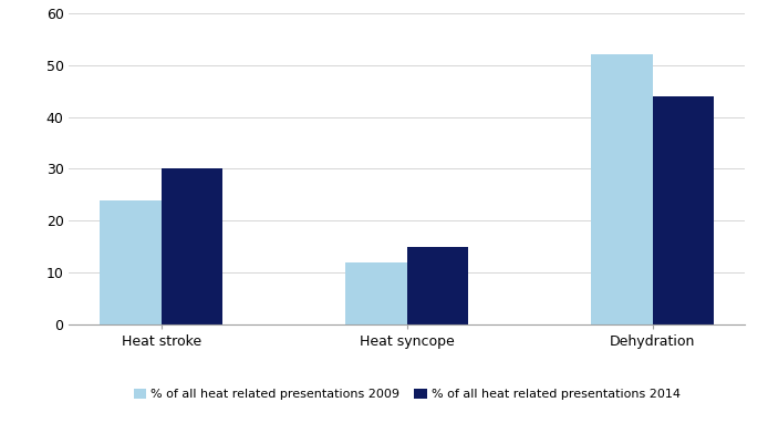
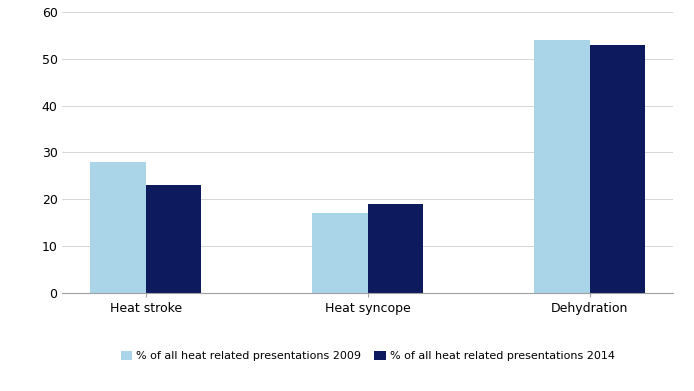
% of all heat related presentations 2009/Heat stroke: 24 -> 28
% of all heat related presentations 2014/Heat stroke: 30 -> 23
% of all heat related presentations 2009/Heat syncope: 12 -> 17
% of all heat related presentations 2014/Heat syncope: 15 -> 19
% of all heat related presentations 2009/Dehydration: 52 -> 54
% of all heat related presentations 2014/Dehydration: 44 -> 53
